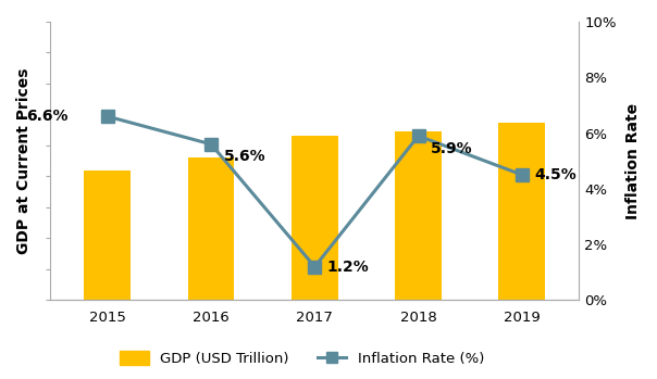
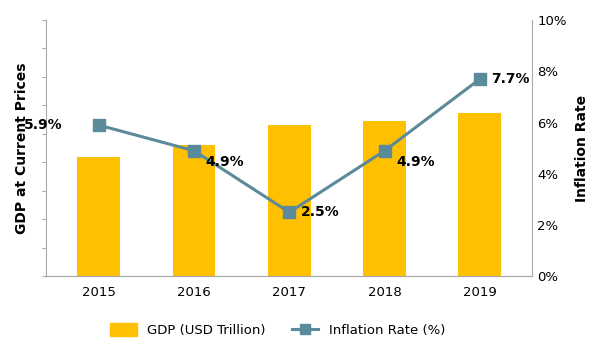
Inflation Rate (%)/2015: 6.6% -> 5.9%
Inflation Rate (%)/2016: 5.6% -> 4.9%
Inflation Rate (%)/2017: 1.2% -> 2.5%
Inflation Rate (%)/2018: 5.9% -> 4.9%
Inflation Rate (%)/2019: 4.5% -> 7.7%
